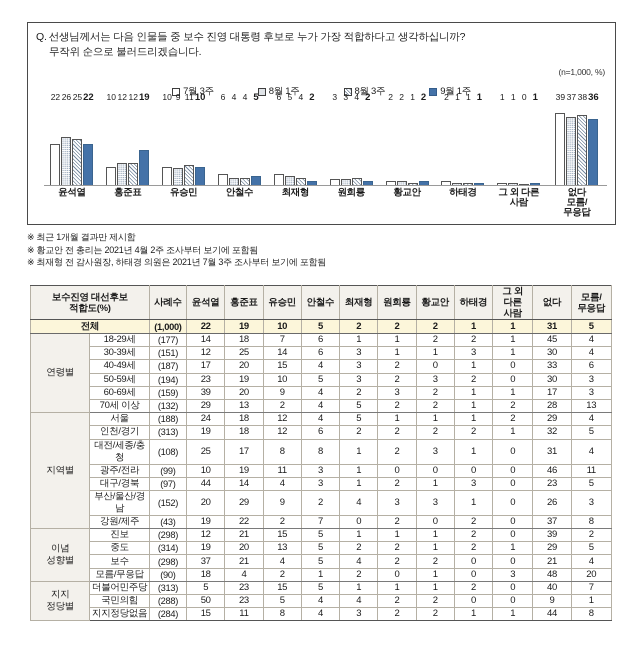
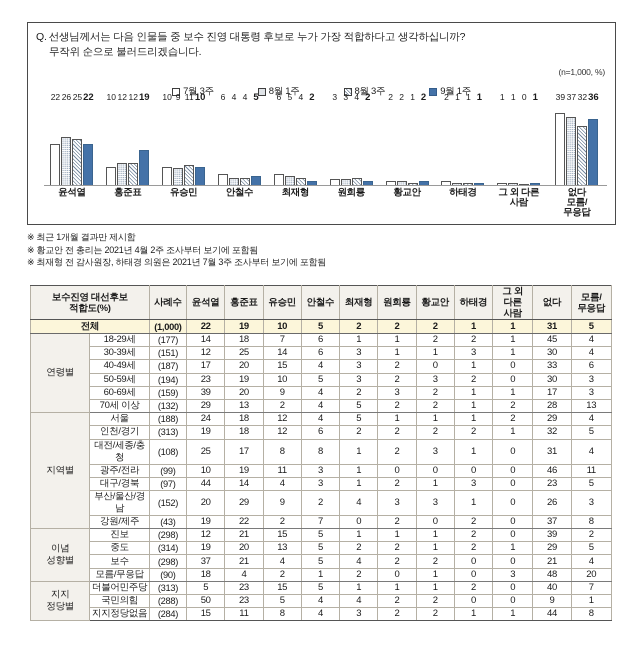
8월 3주/없다 모름/ 무응답: 38 -> 32
